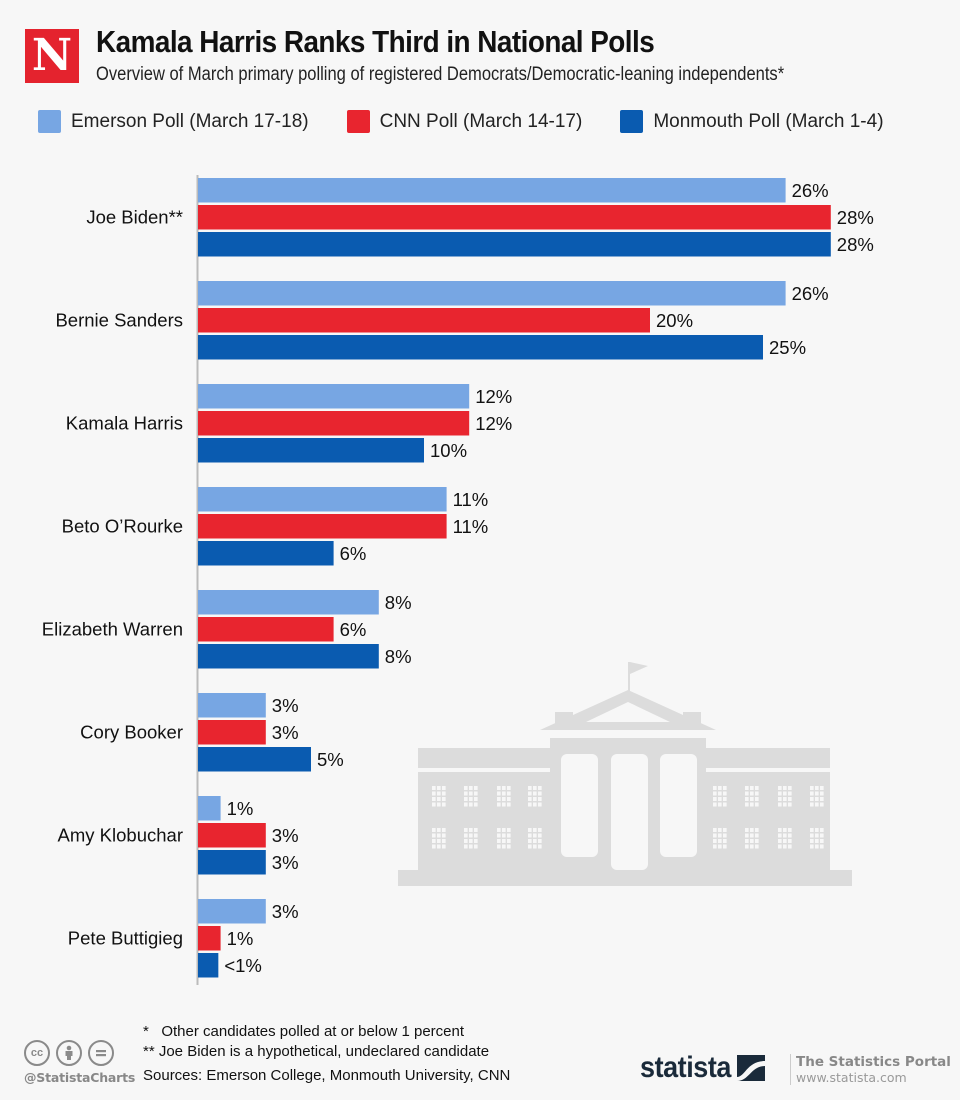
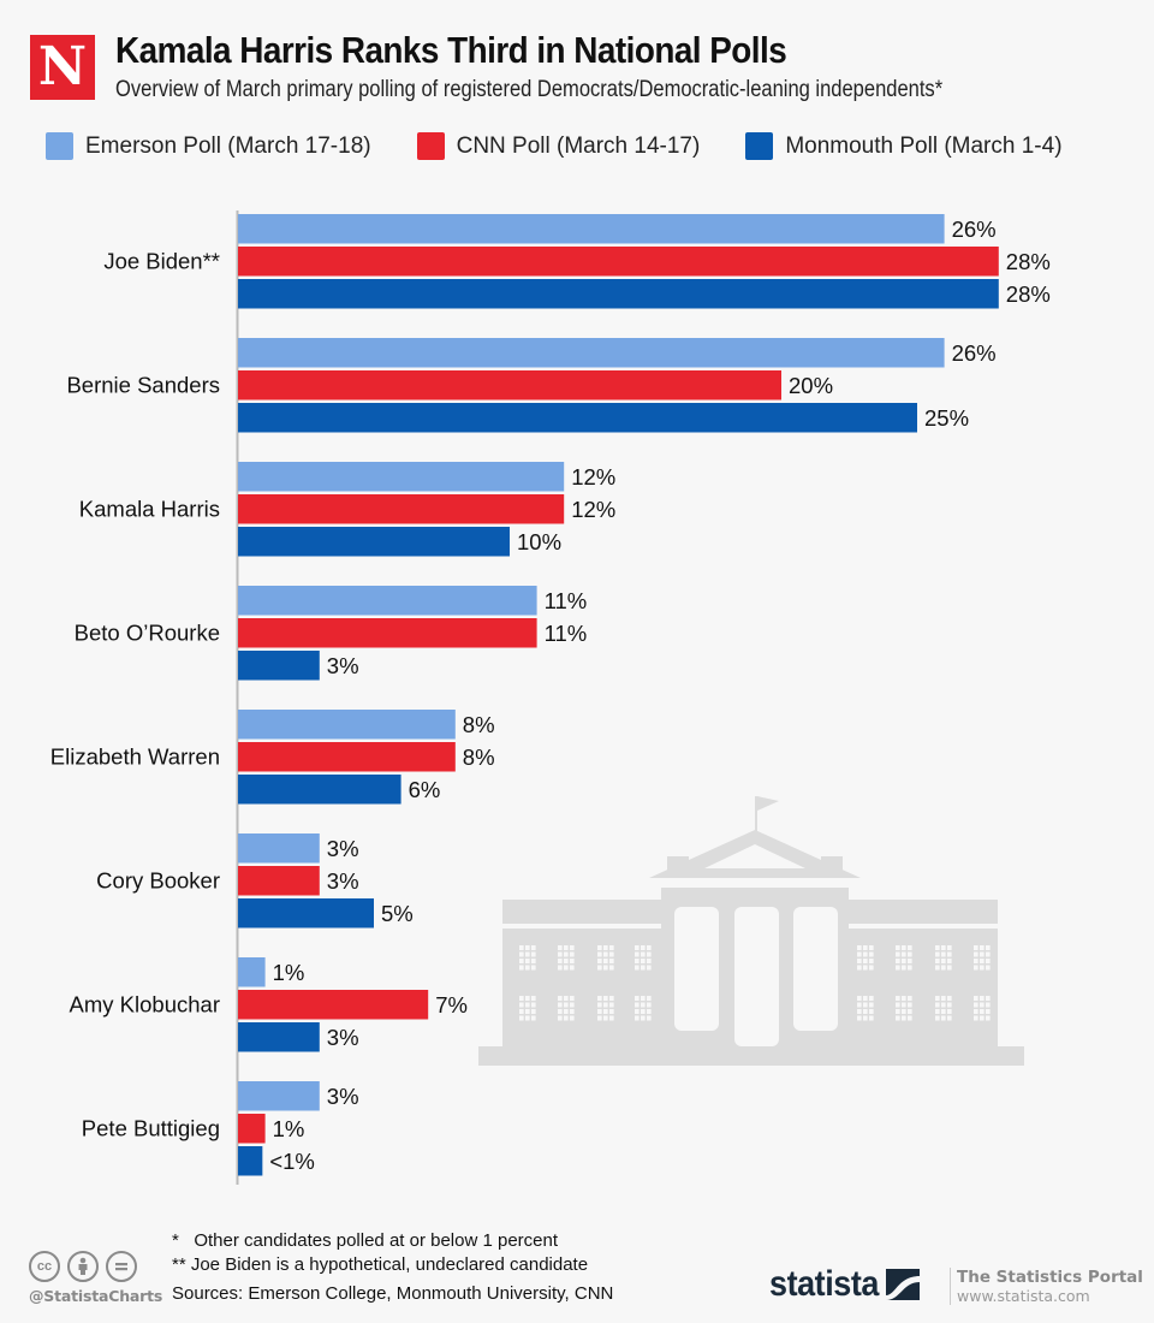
Monmouth Poll (March 1-4)/Beto O’Rourke: 6% -> 3%
CNN Poll (March 14-17)/Elizabeth Warren: 6% -> 8%
Monmouth Poll (March 1-4)/Elizabeth Warren: 8% -> 6%
CNN Poll (March 14-17)/Amy Klobuchar: 3% -> 7%
